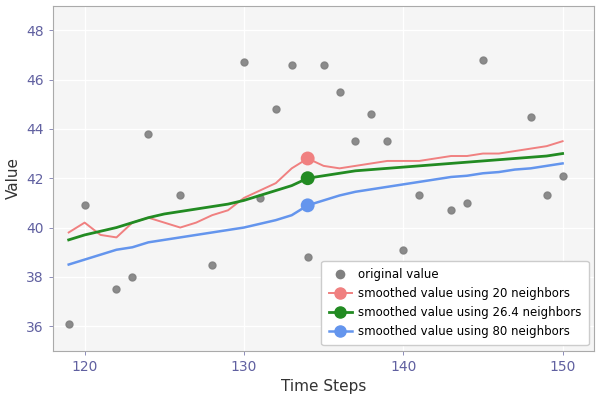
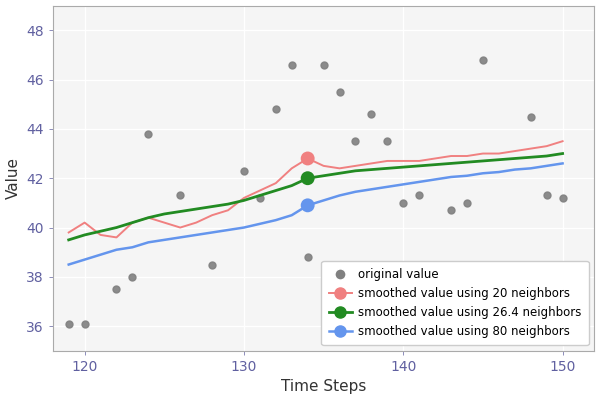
original value/120: 40.9 -> 36.1
original value/130: 46.7 -> 42.3
original value/140: 39.1 -> 41.0
original value/150: 42.1 -> 41.2
